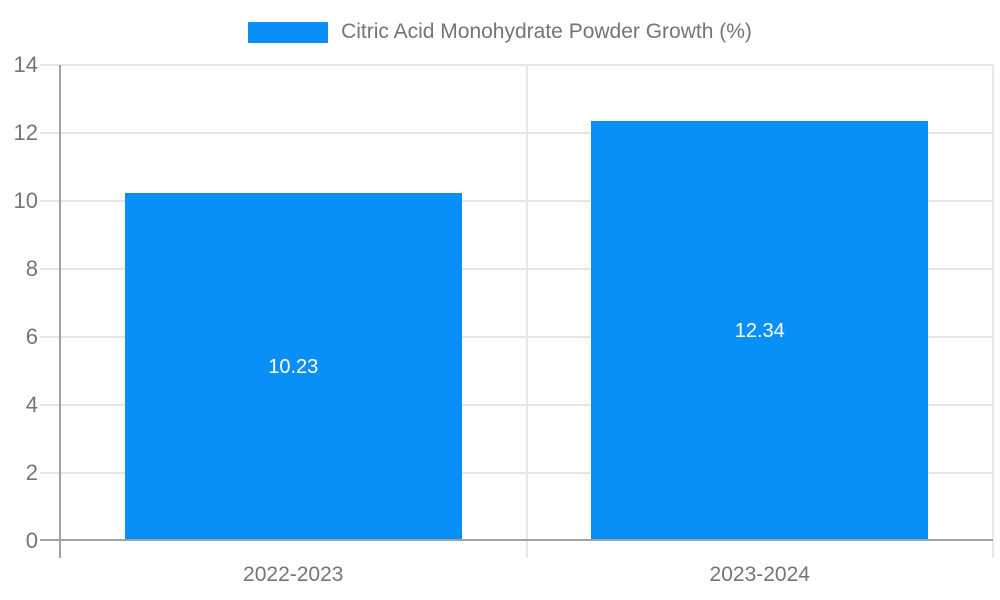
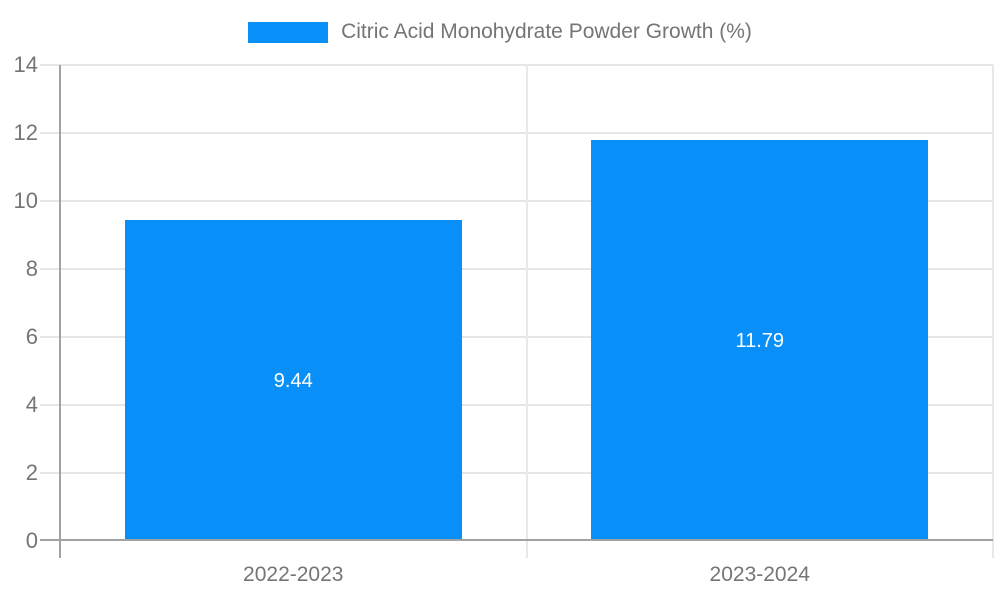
2022-2023: 10.23 -> 9.44
2023-2024: 12.34 -> 11.79
